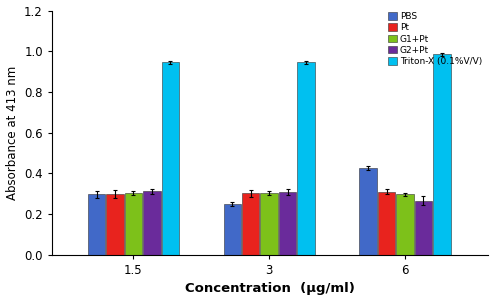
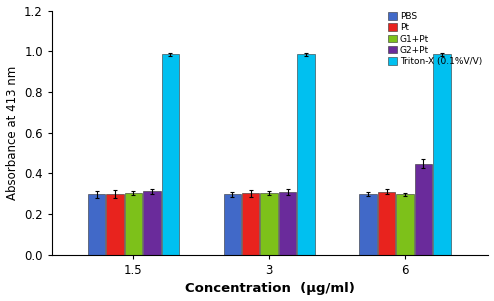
Triton-X (0.1%V/V)/1.5: 0.945 -> 0.985
PBS/3: 0.250 -> 0.297
Triton-X (0.1%V/V)/3: 0.945 -> 0.985
PBS/6: 0.425 -> 0.300
G2+Pt/6: 0.265 -> 0.448
